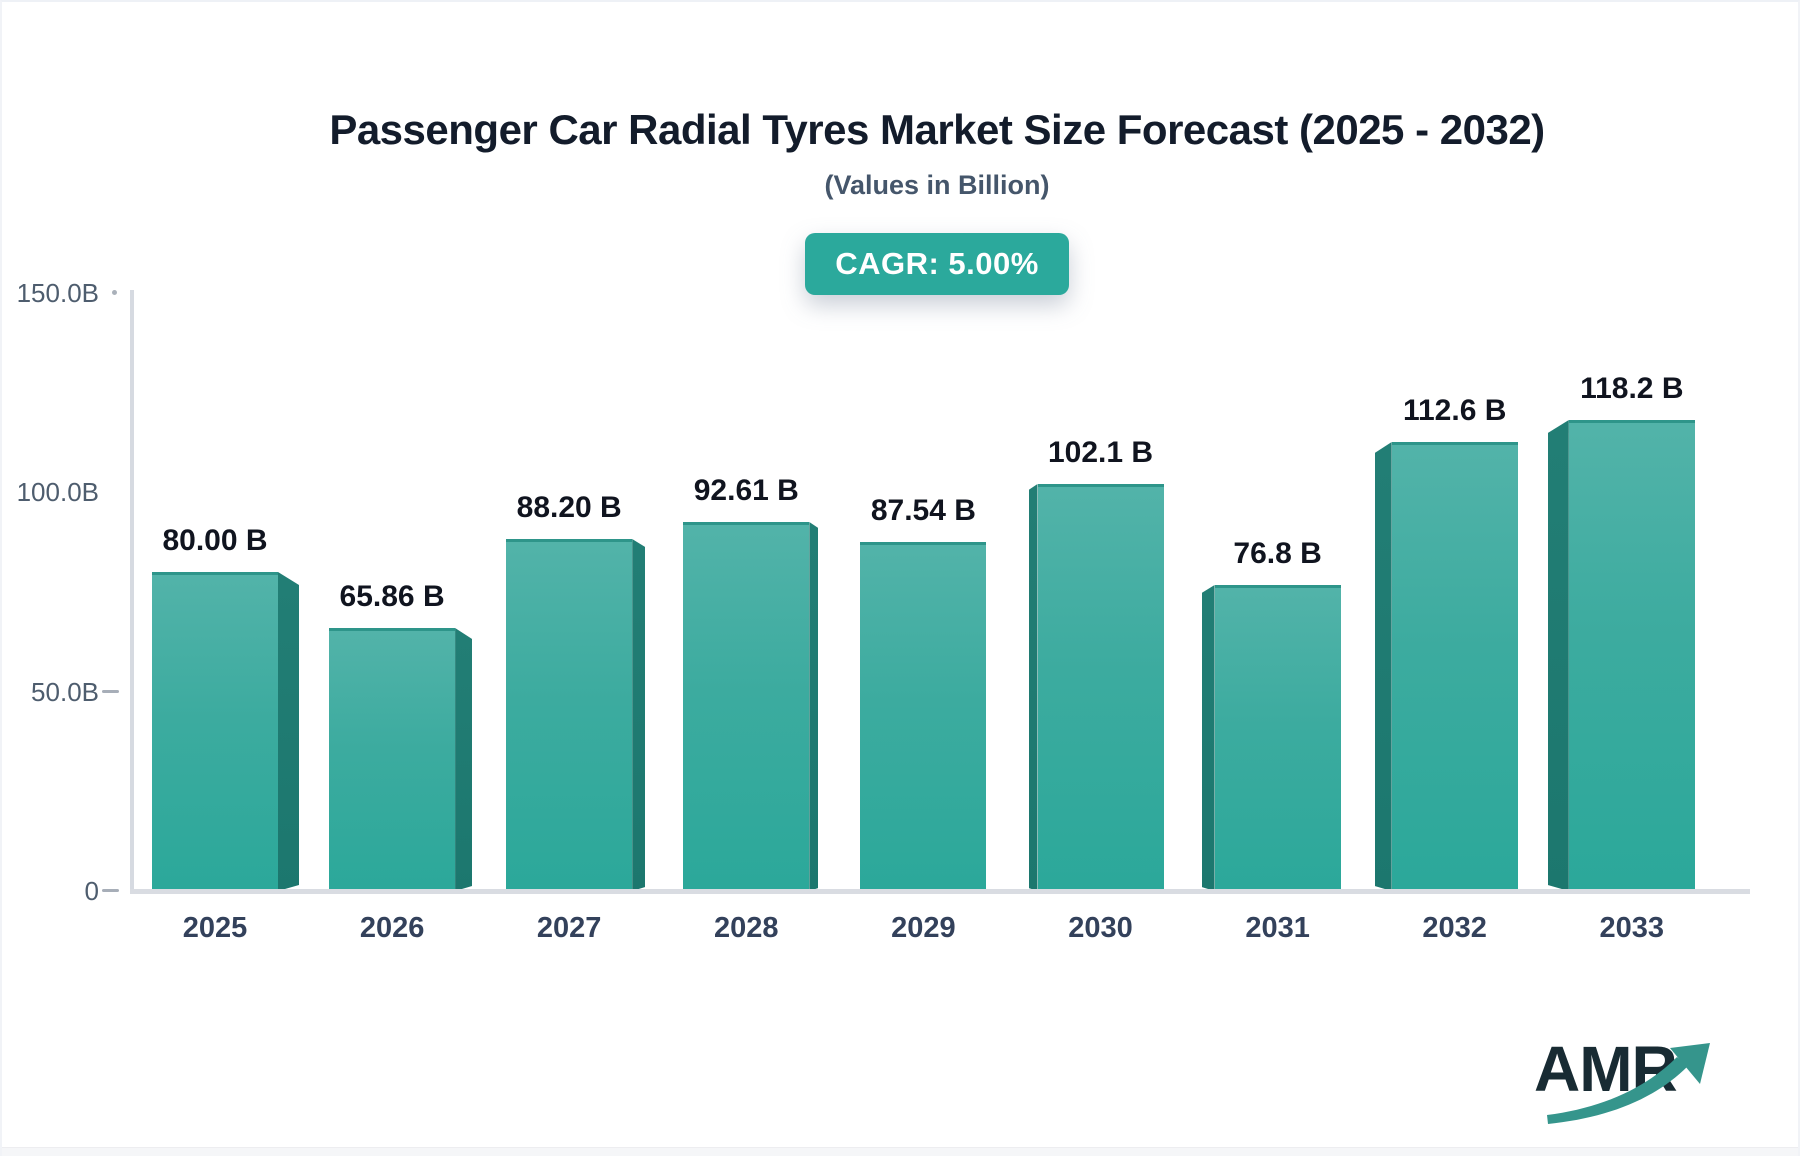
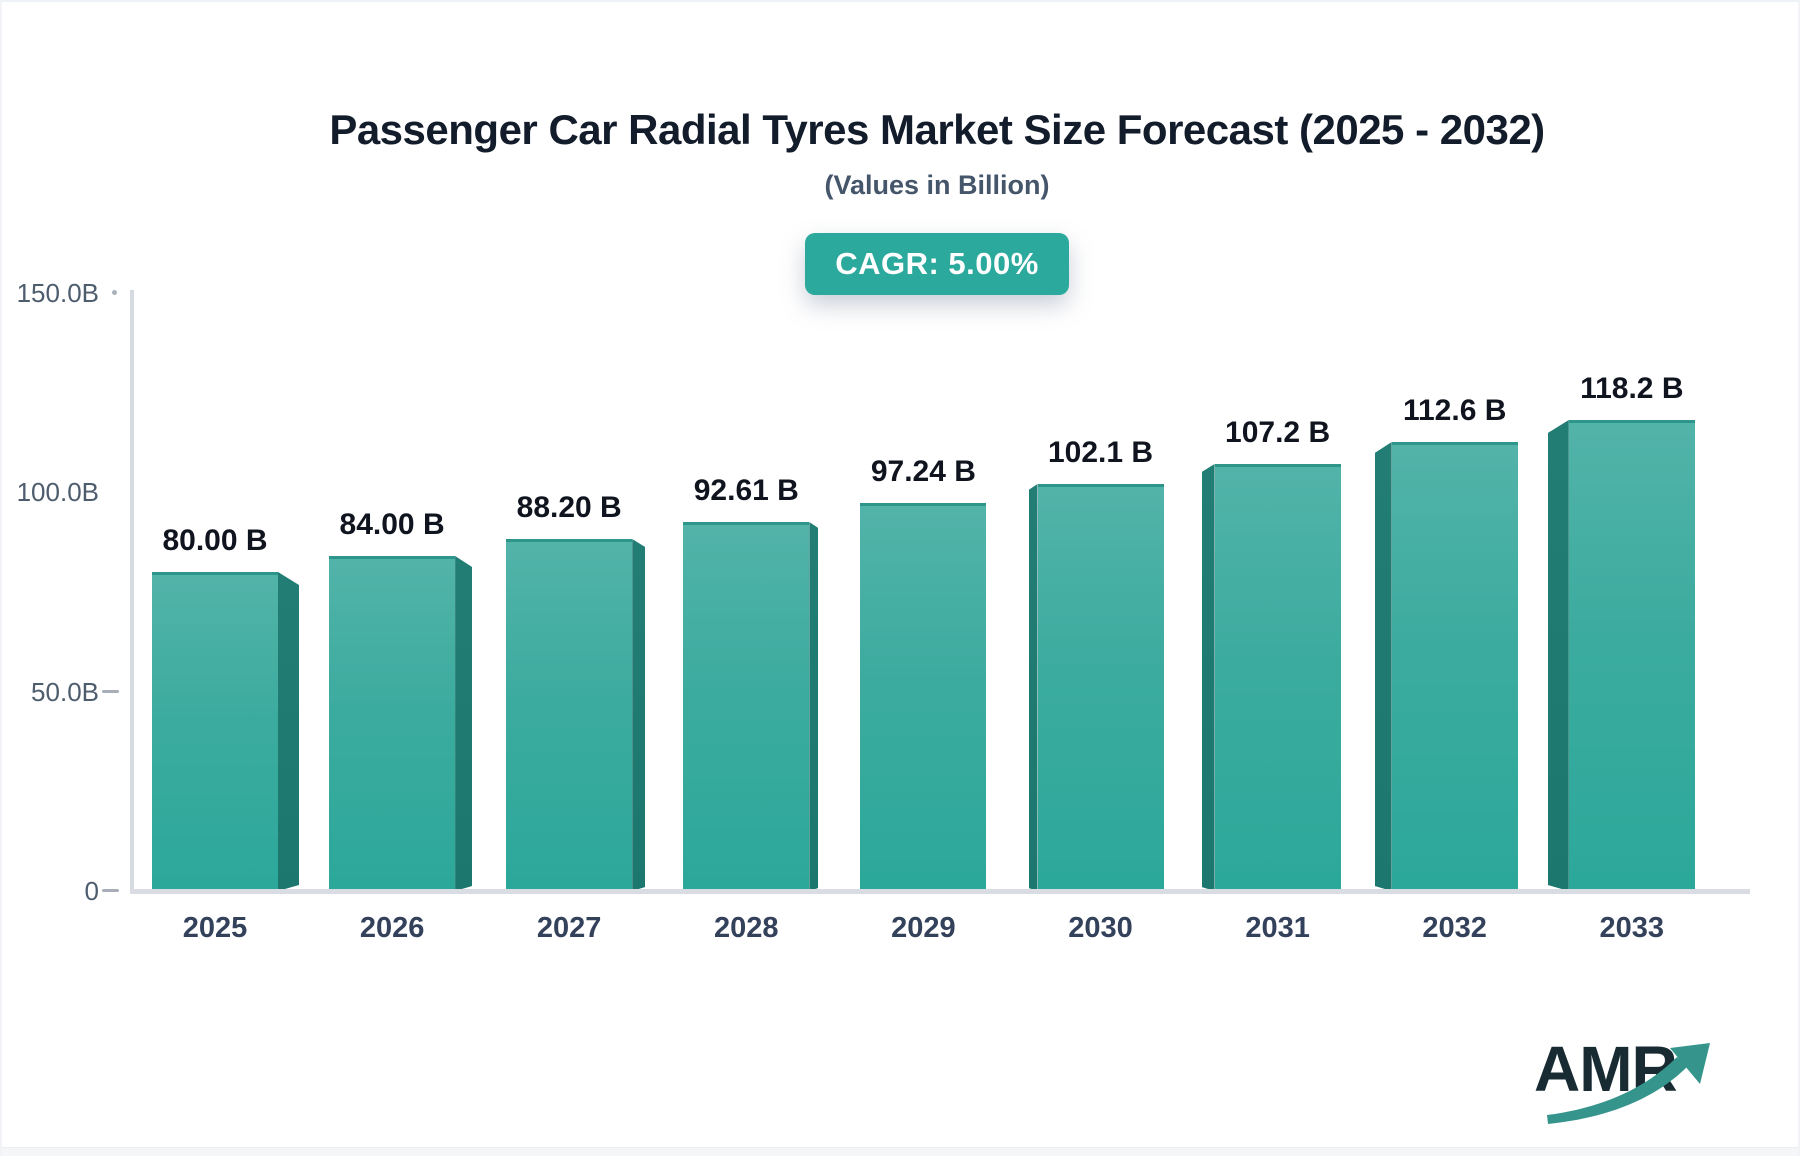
2026: 65.86 -> 84.00
2029: 87.54 -> 97.24
2031: 76.8 -> 107.2
